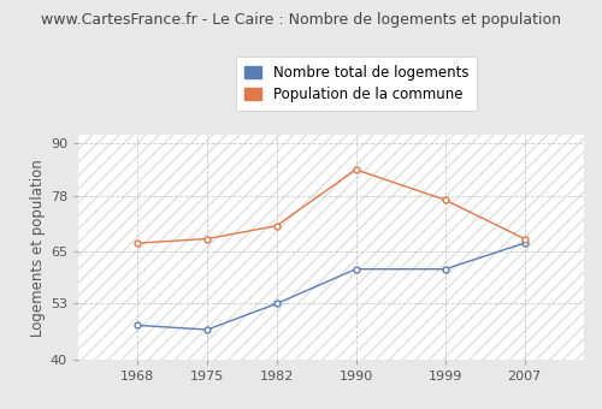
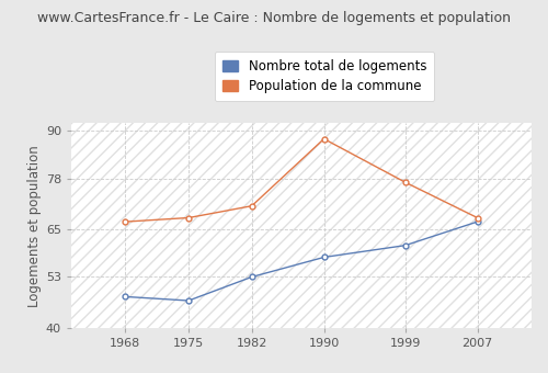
Nombre total de logements/1990: 61 -> 58
Population de la commune/1990: 84 -> 88
